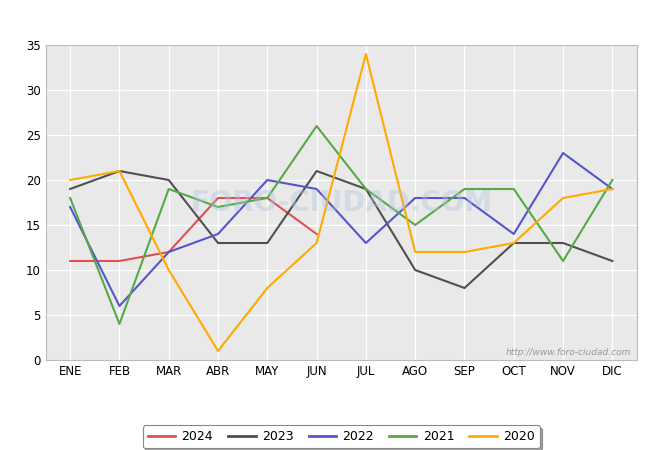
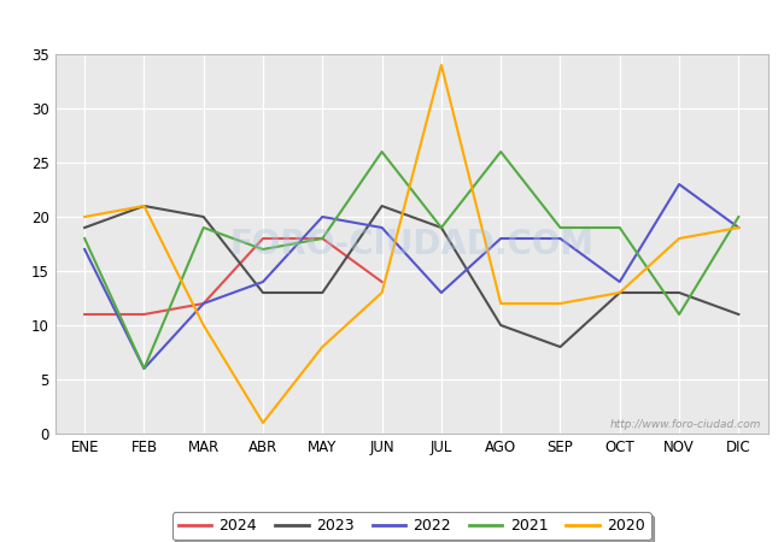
2021/FEB: 4 -> 6
2021/AGO: 15 -> 26
